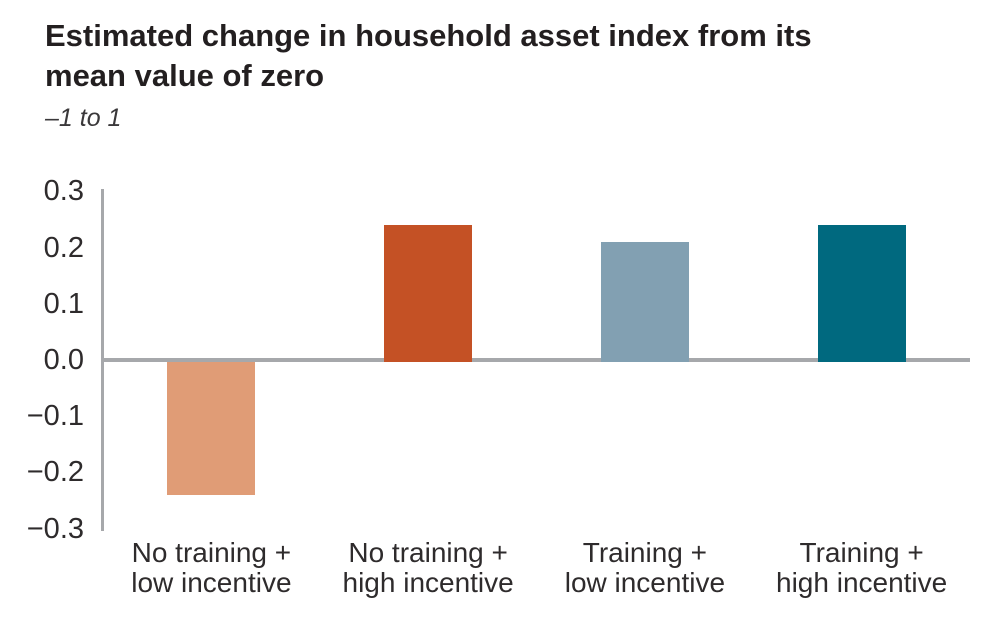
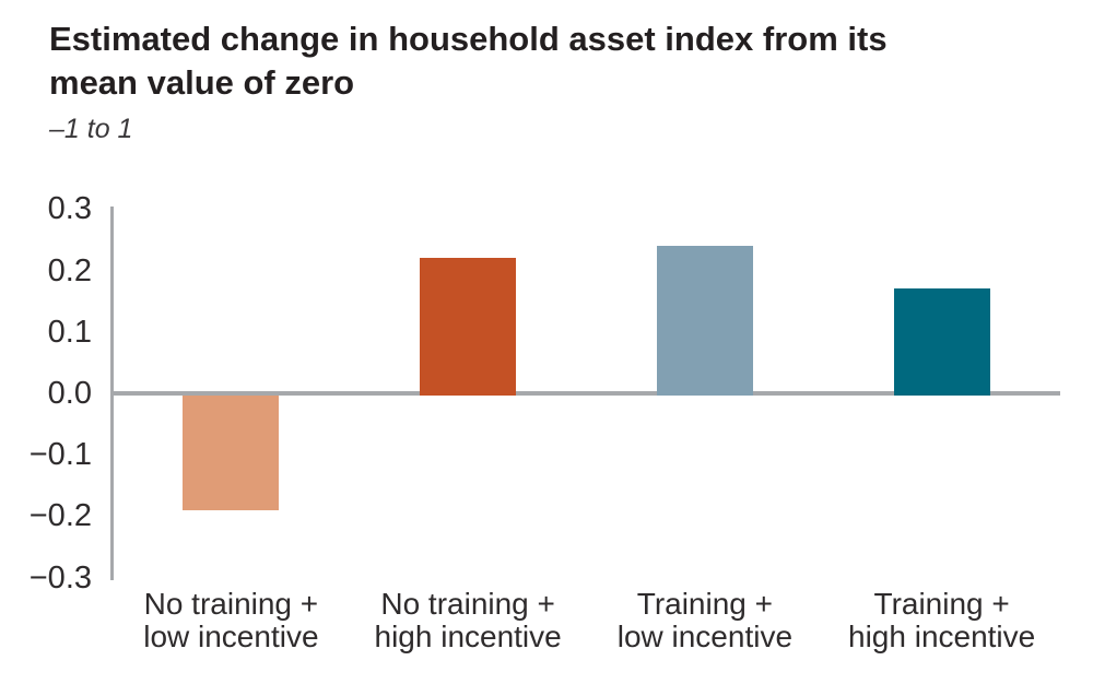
No training + low incentive: -0.24 -> -0.19
No training + high incentive: 0.24 -> 0.22
Training + low incentive: 0.21 -> 0.24
Training + high incentive: 0.24 -> 0.17
